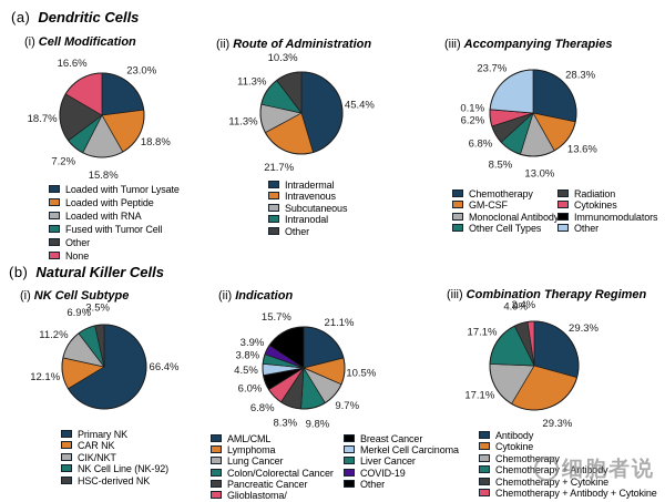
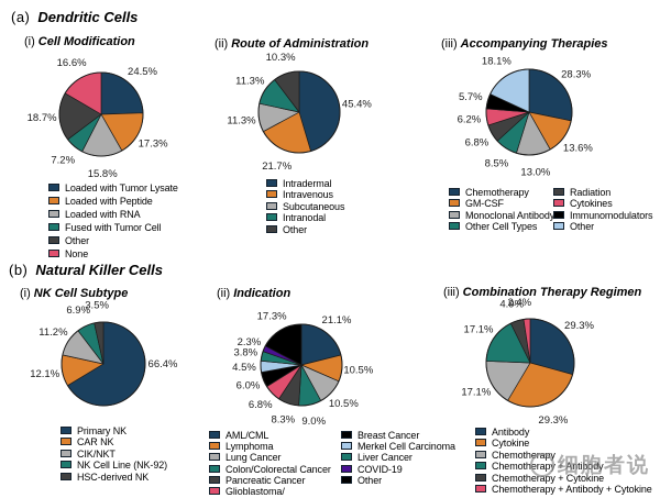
Cell Modification/Loaded with Tumor Lysate: 23.0% -> 24.5%
Cell Modification/Loaded with Peptide: 18.8% -> 17.3%
Accompanying Therapies/Immunomodulators: 0.1% -> 5.7%
Accompanying Therapies/Other: 23.7% -> 18.1%
Indication/Lung Cancer: 9.7% -> 10.5%
Indication/Colon/Colorectal Cancer: 9.8% -> 9.0%
Indication/COVID-19: 3.9% -> 2.3%
Indication/Other: 15.7% -> 17.3%
